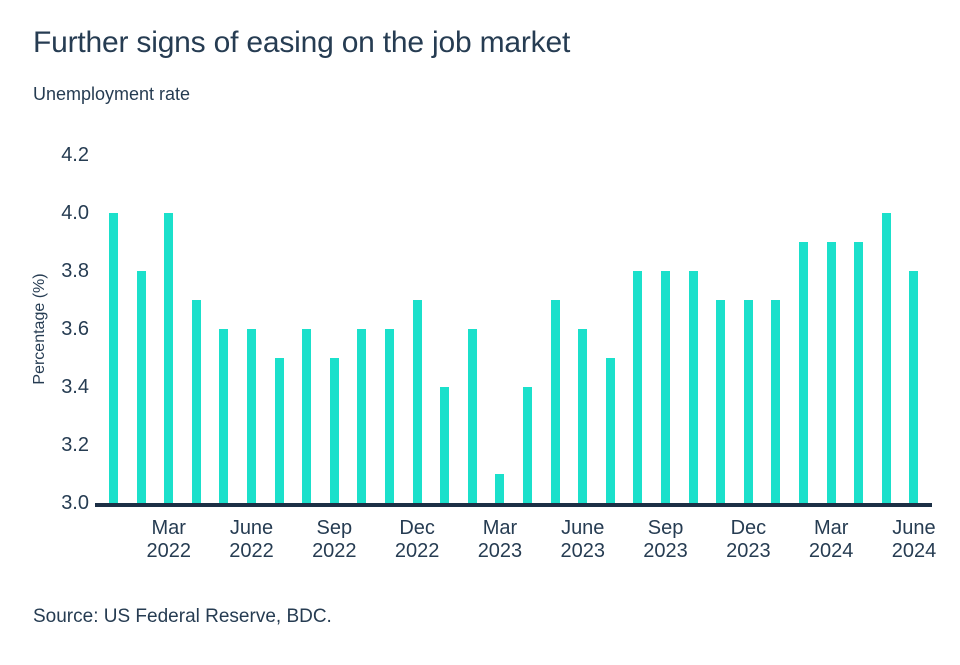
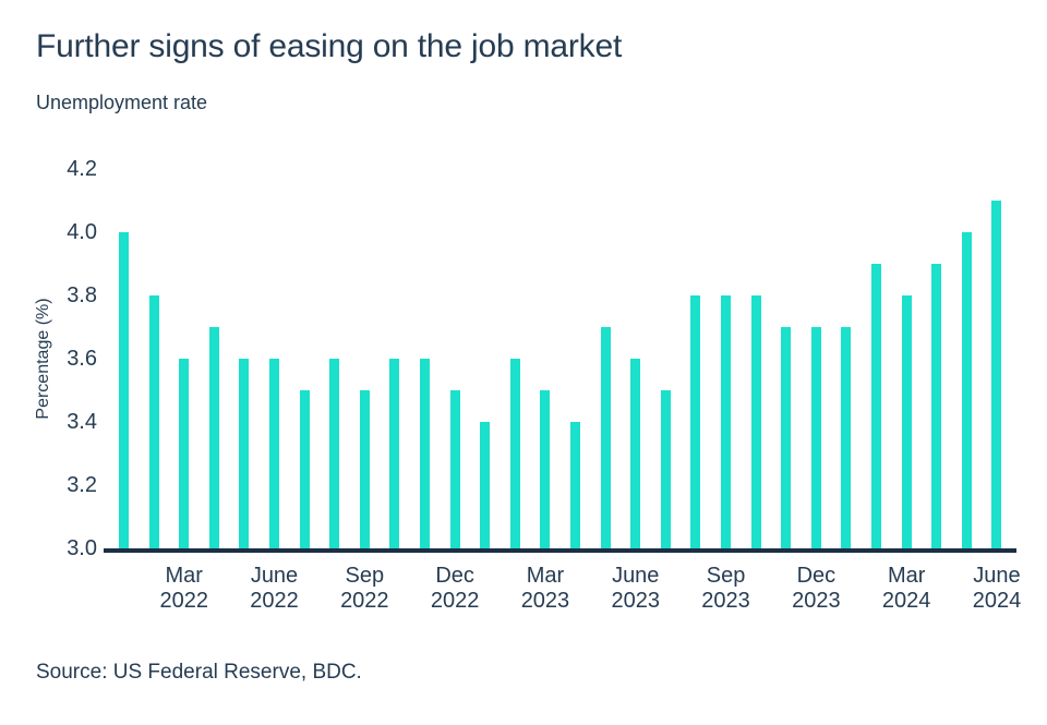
Mar 2022: 4.0 -> 3.6
Dec 2022: 3.7 -> 3.5
Mar 2023: 3.1 -> 3.5
Mar 2024: 3.9 -> 3.8
June 2024: 3.8 -> 4.1
